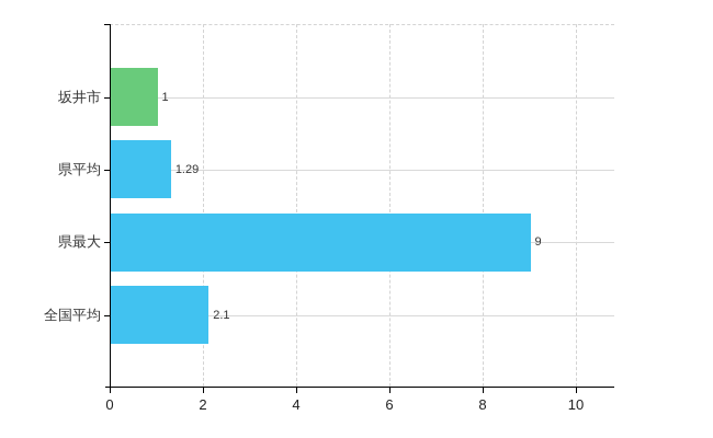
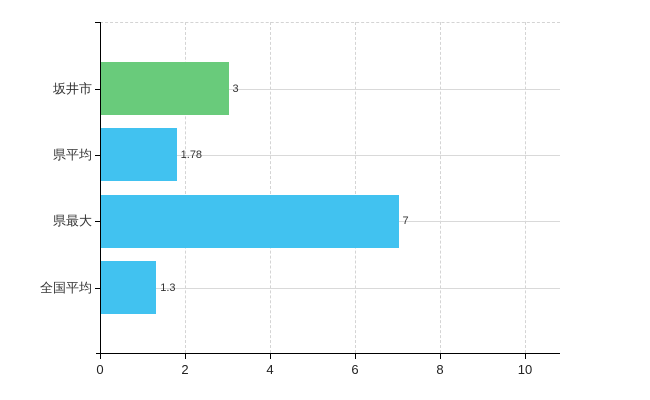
坂井市: 1 -> 3
県平均: 1.29 -> 1.78
県最大: 9 -> 7
全国平均: 2.1 -> 1.3
